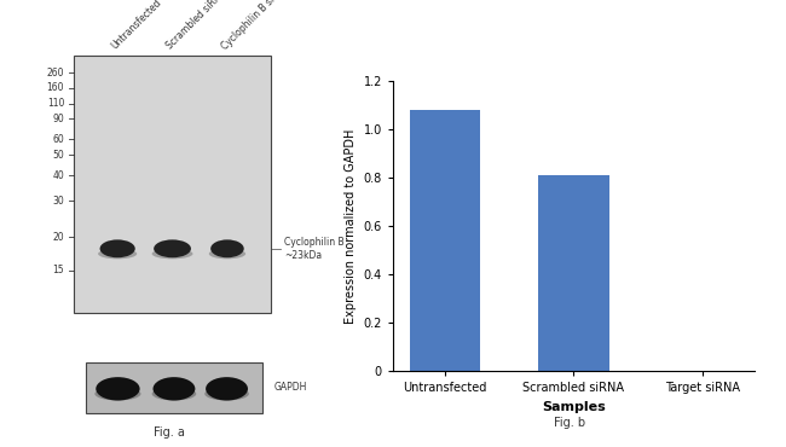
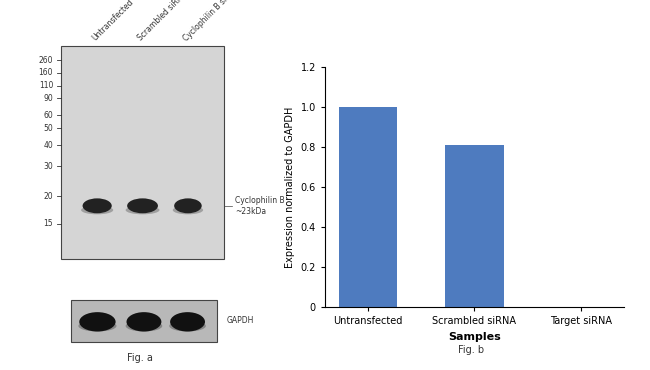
Untransfected: 1.08 -> 1.00
